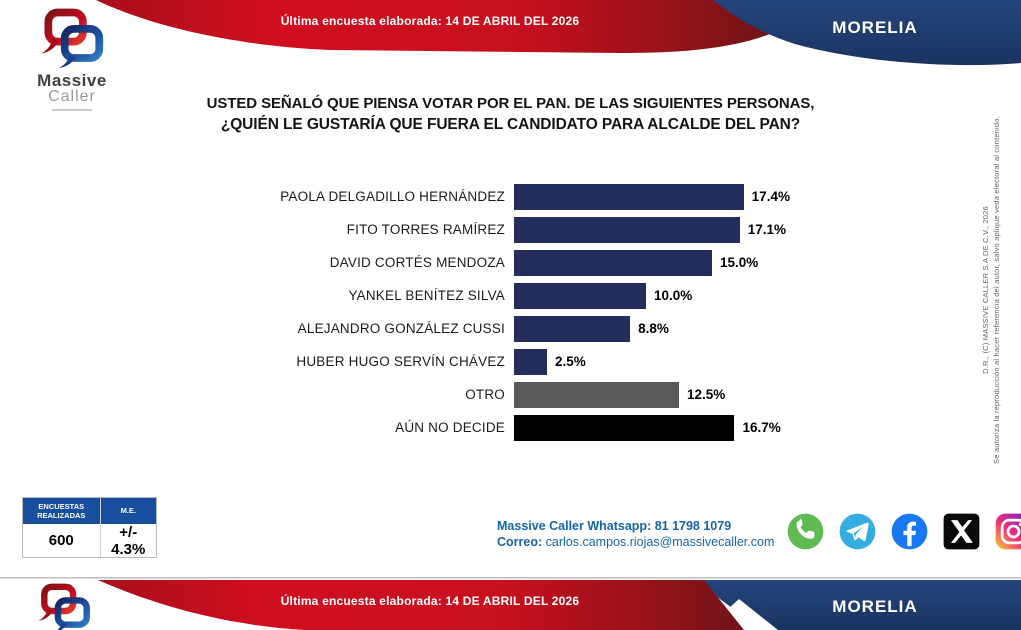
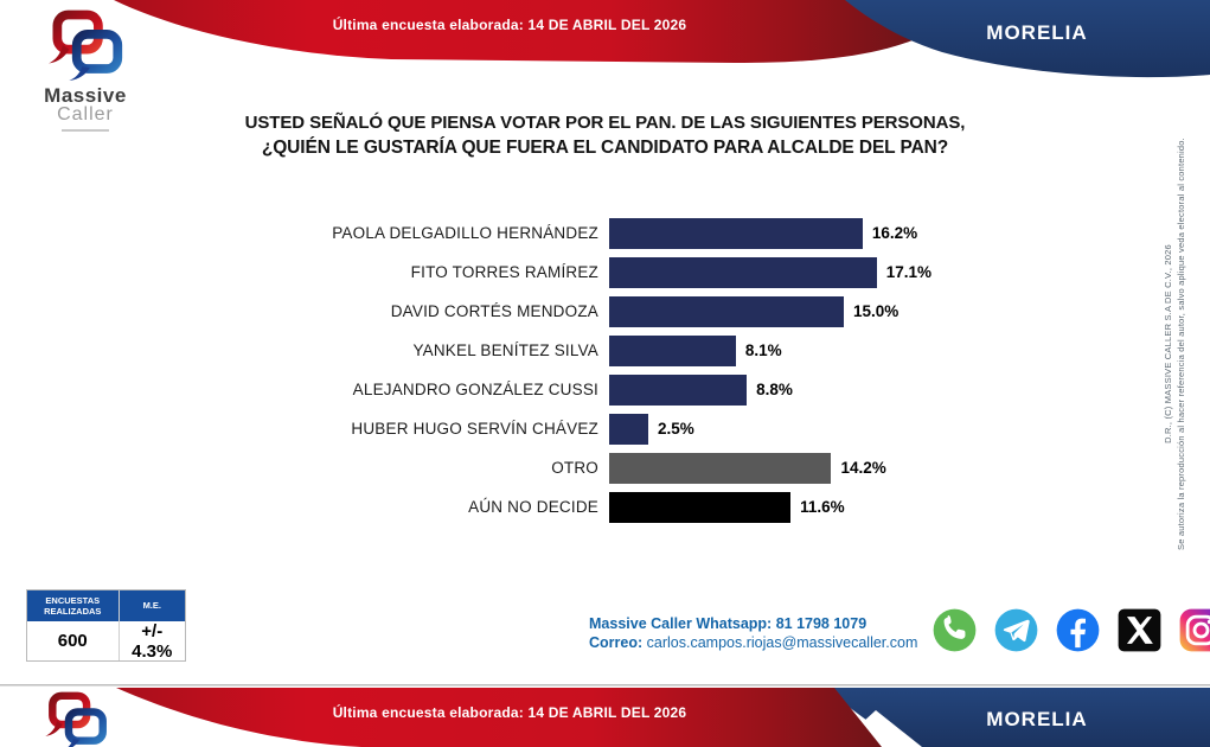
PAOLA DELGADILLO HERNÁNDEZ: 17.4% -> 16.2%
YANKEL BENÍTEZ SILVA: 10.0% -> 8.1%
OTRO: 12.5% -> 14.2%
AÚN NO DECIDE: 16.7% -> 11.6%
